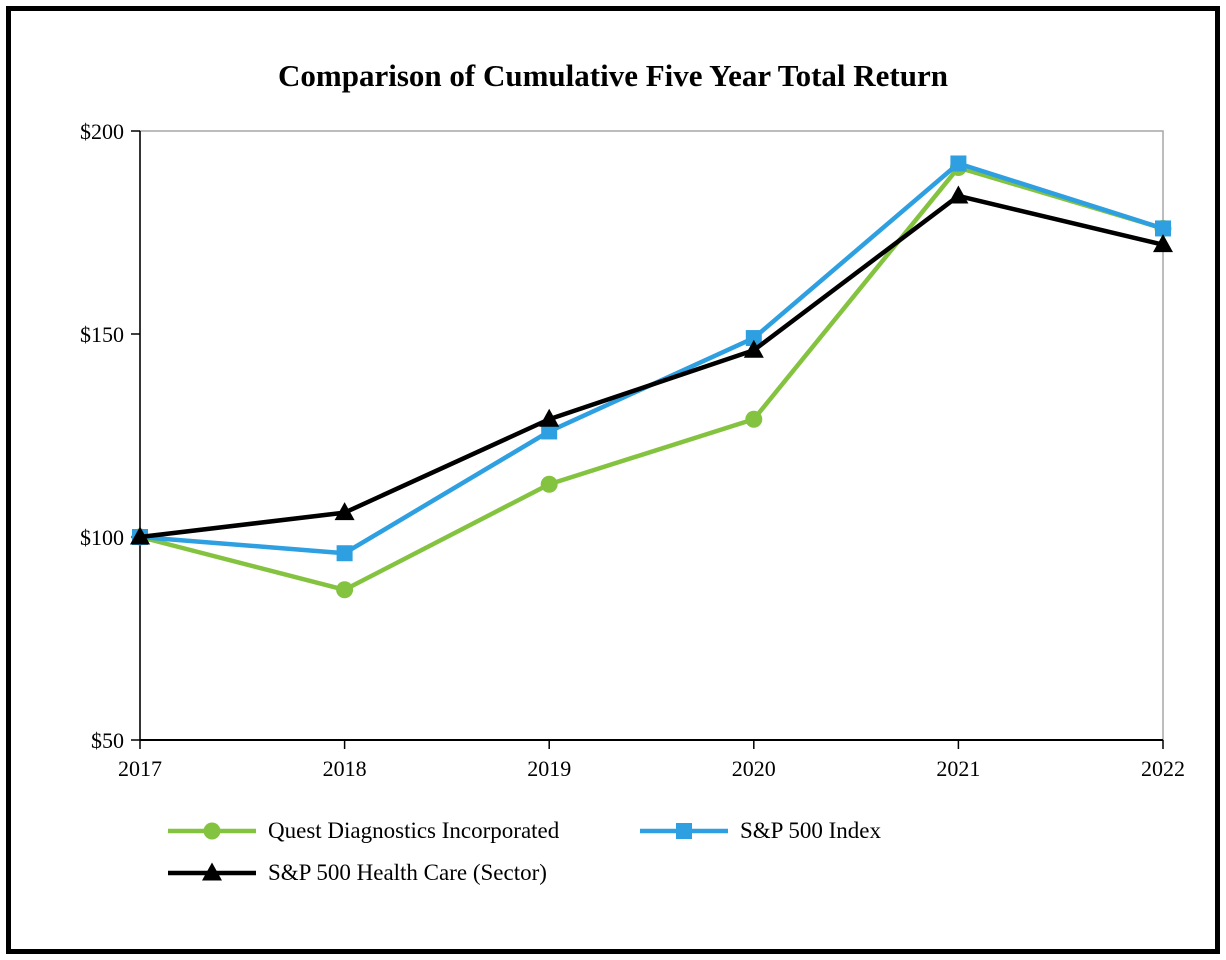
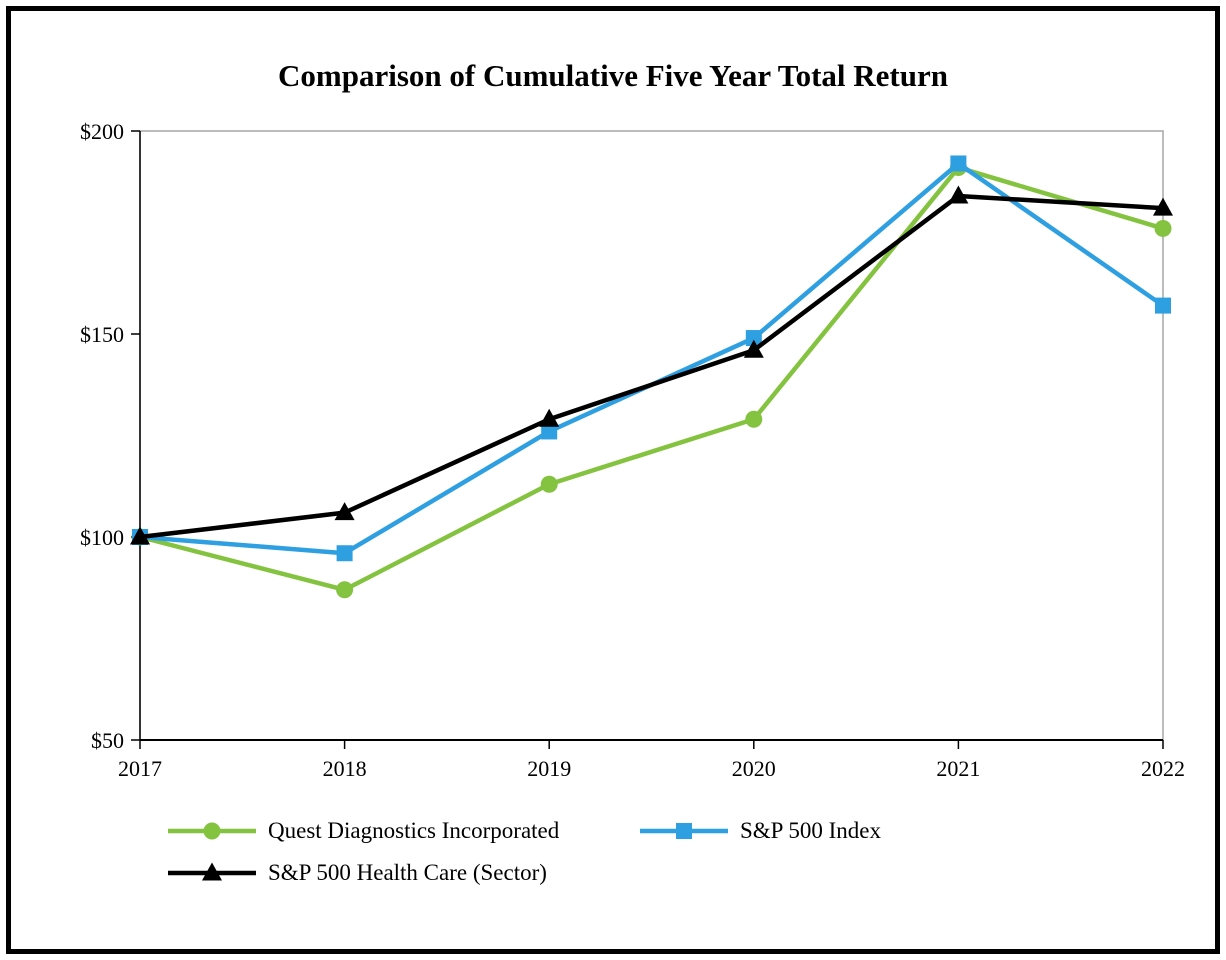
S&P 500 Index/2022: $176 -> $157
S&P 500 Health Care (Sector)/2022: $172 -> $181
